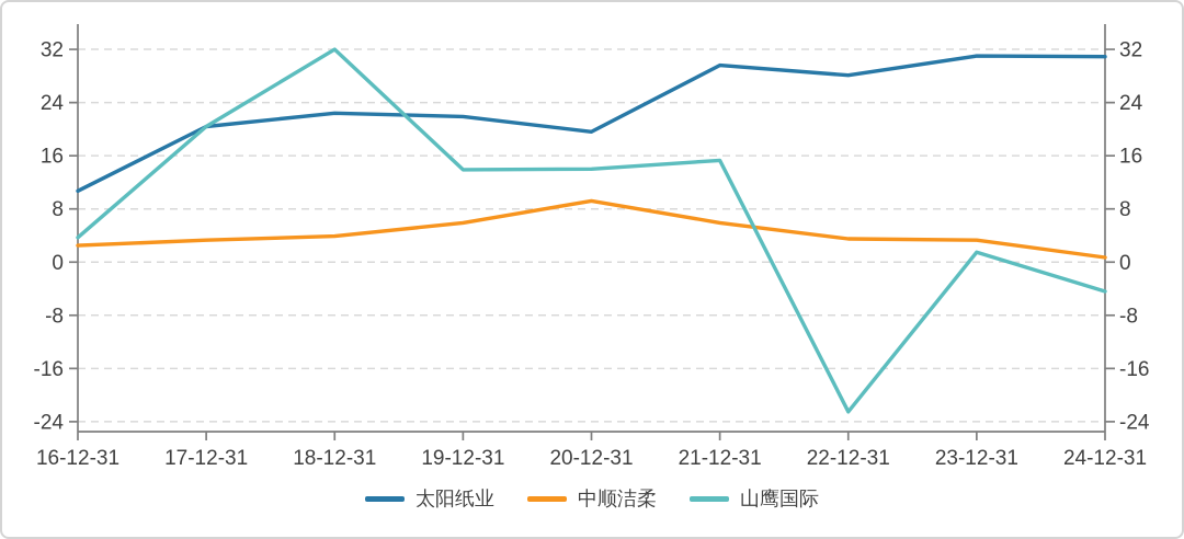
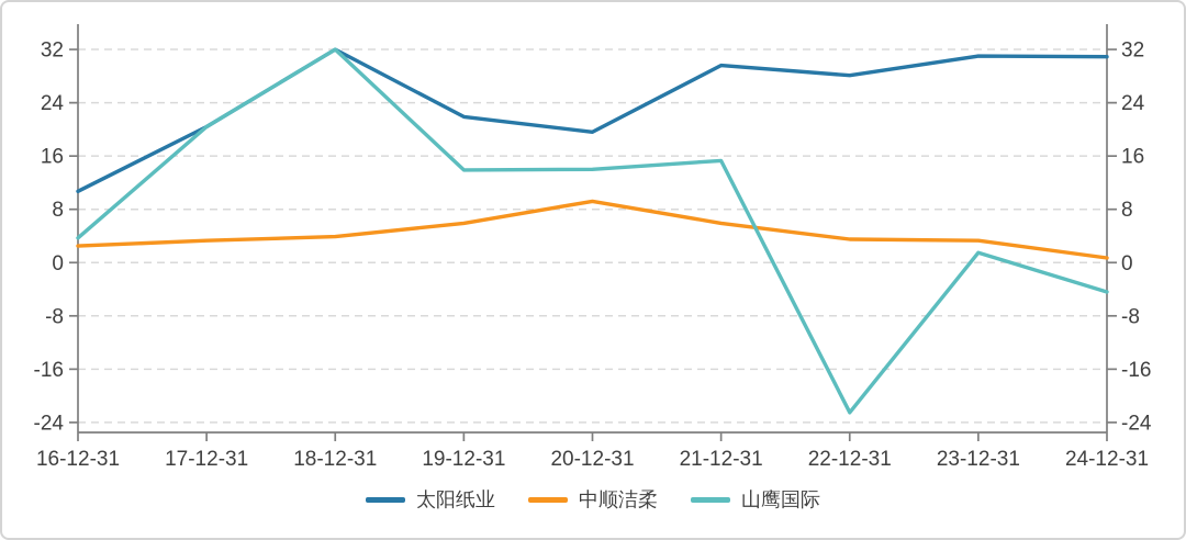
太阳纸业/18-12-31: 22 -> 32
